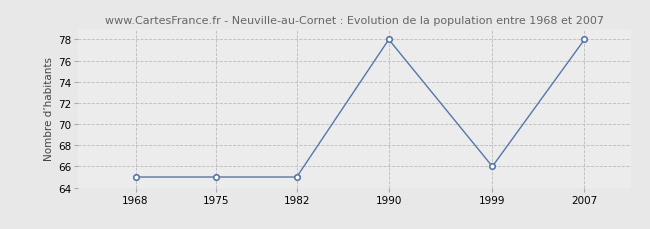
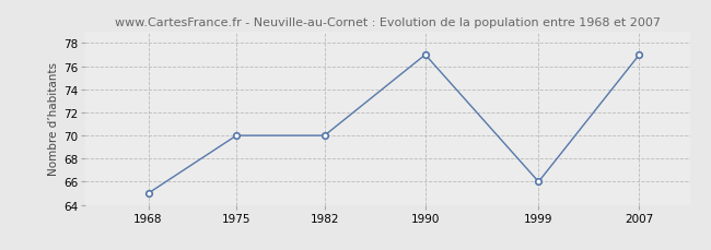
1975: 65 -> 70
1982: 65 -> 70
1990: 78 -> 77
2007: 78 -> 77
